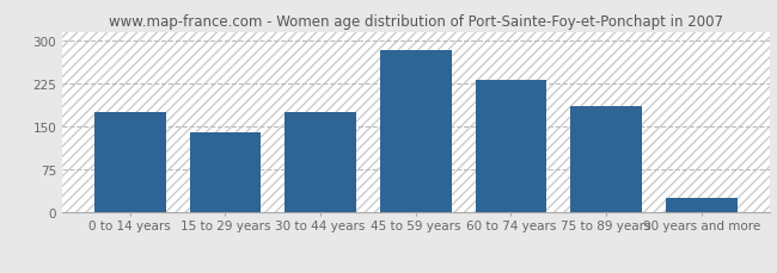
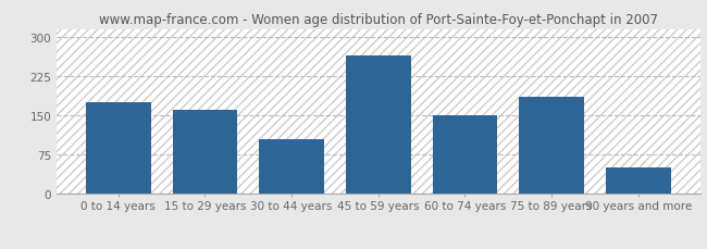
15 to 29 years: 140 -> 160
30 to 44 years: 175 -> 105
45 to 59 years: 283 -> 265
60 to 74 years: 232 -> 150
90 years and more: 25 -> 50
